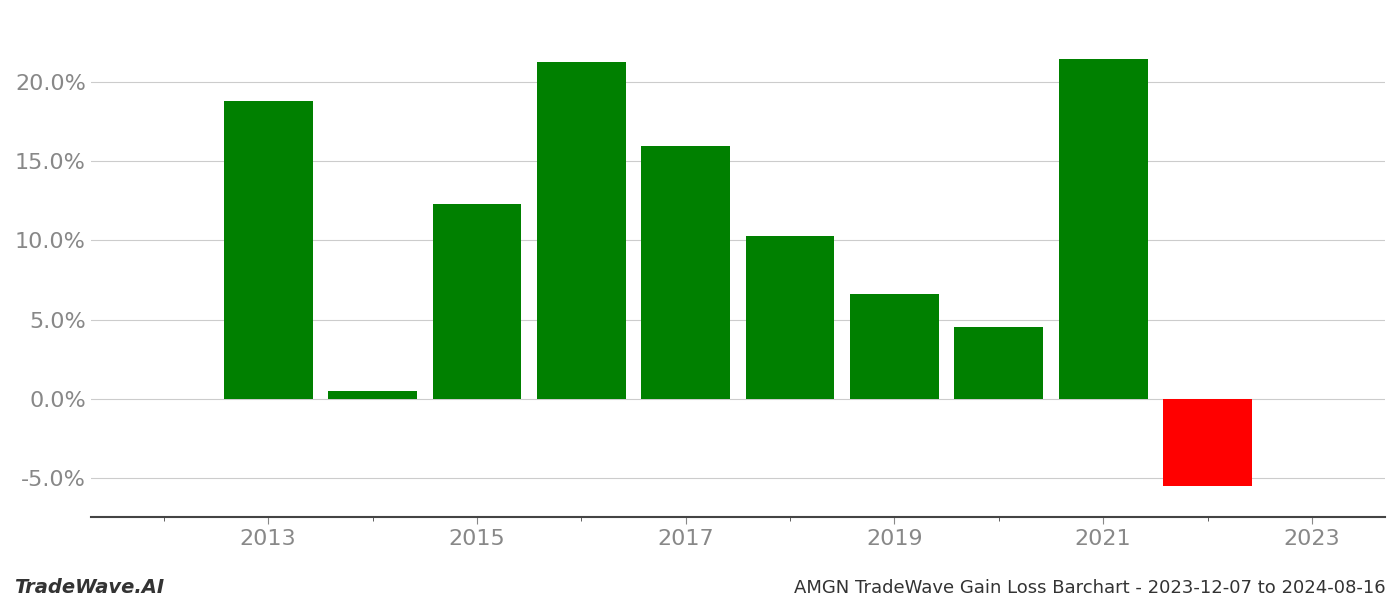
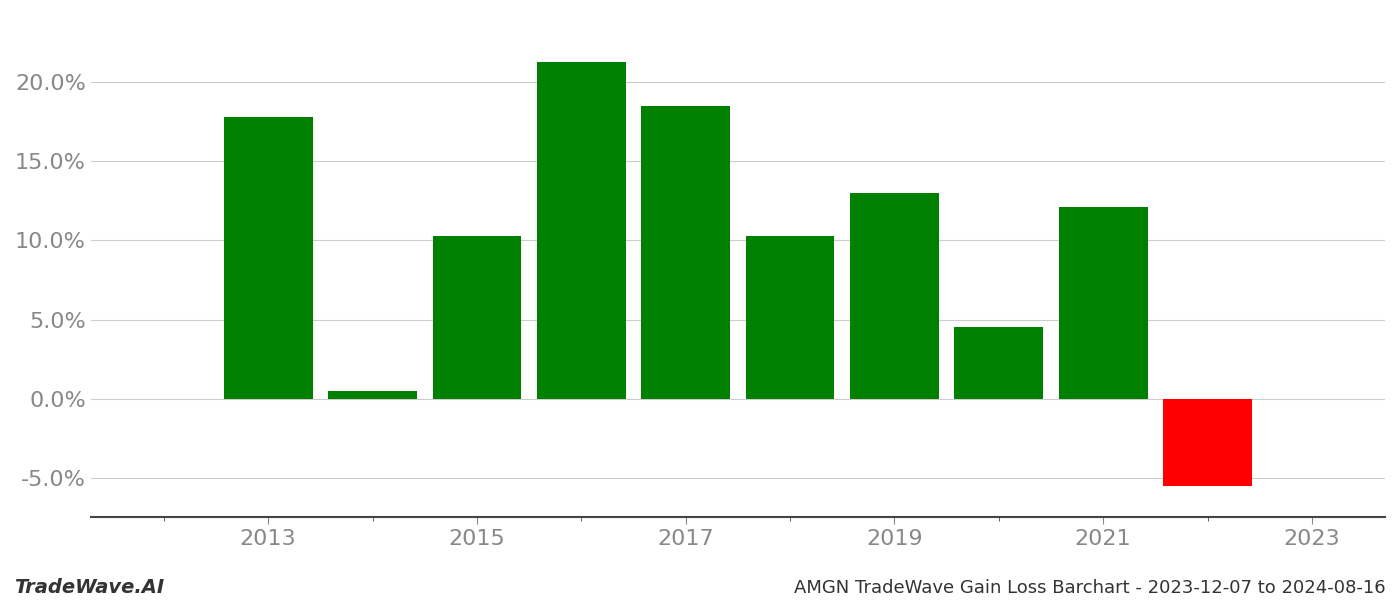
2013: 18.8% -> 17.8%
2015: 12.3% -> 10.3%
2017: 16.0% -> 18.5%
2019: 6.6% -> 13.0%
2021: 21.5% -> 12.1%
